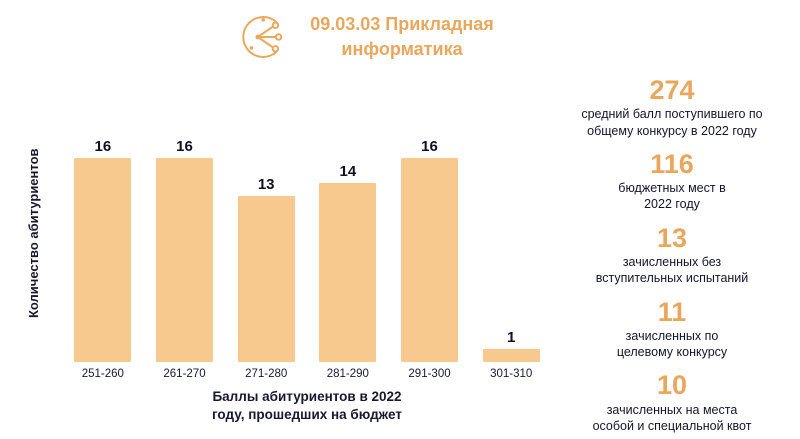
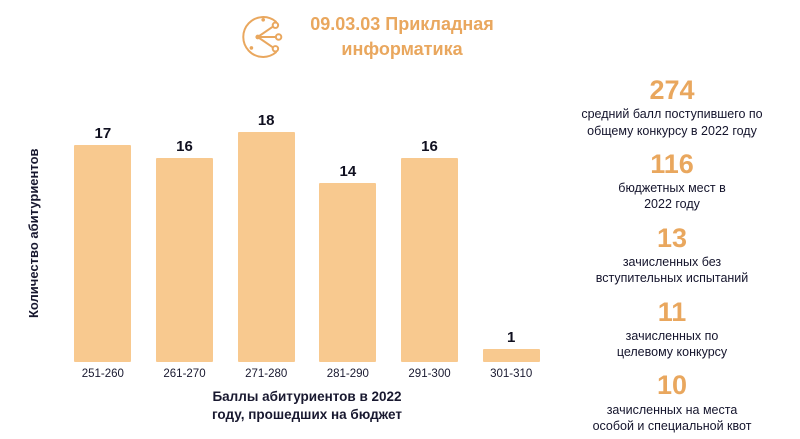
251-260: 16 -> 17
271-280: 13 -> 18
